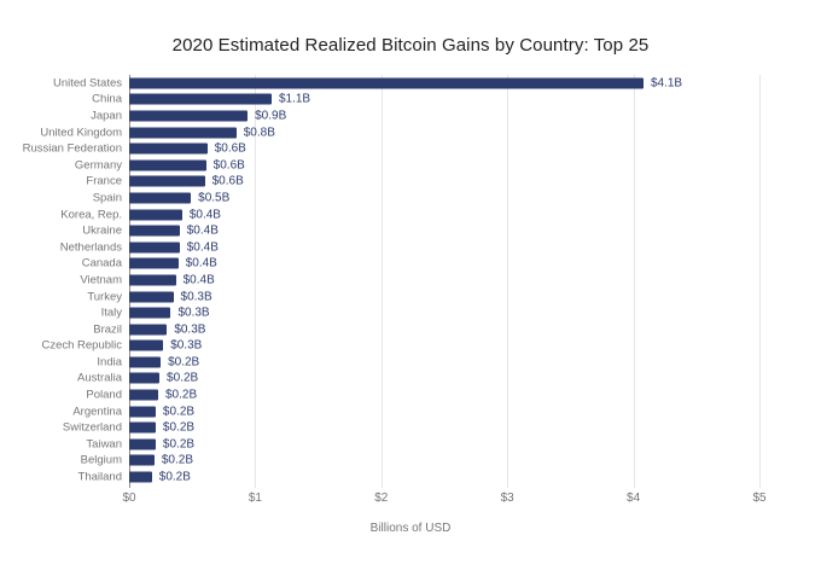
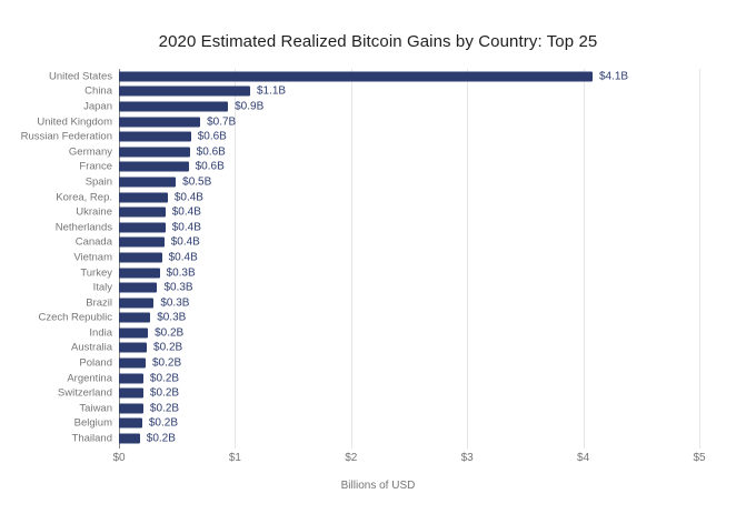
United Kingdom: $0.8B -> $0.7B
